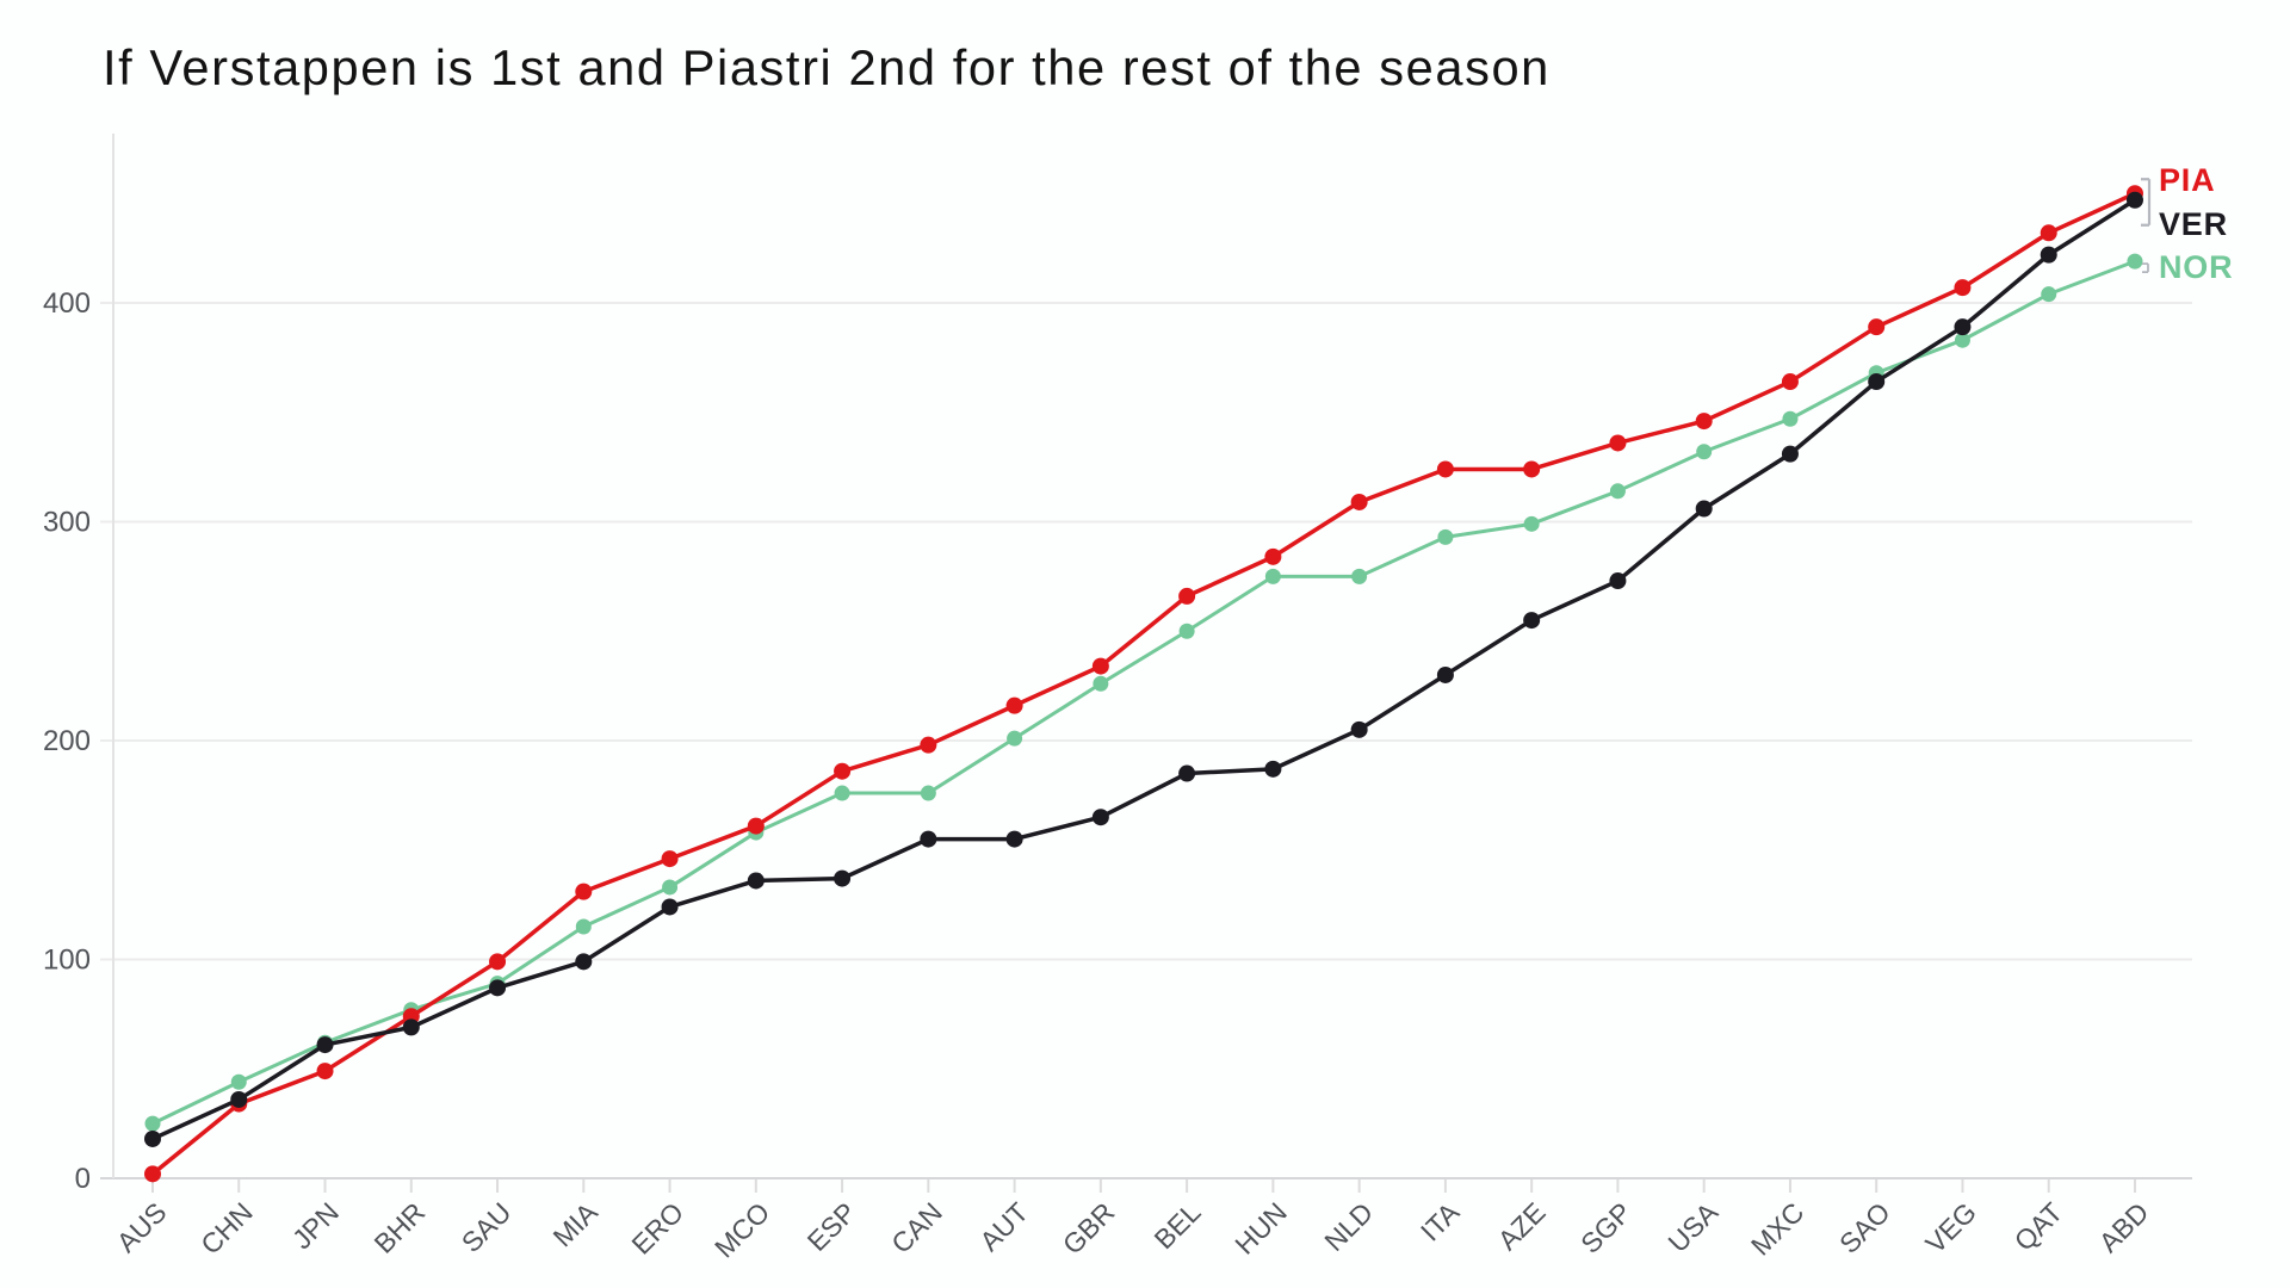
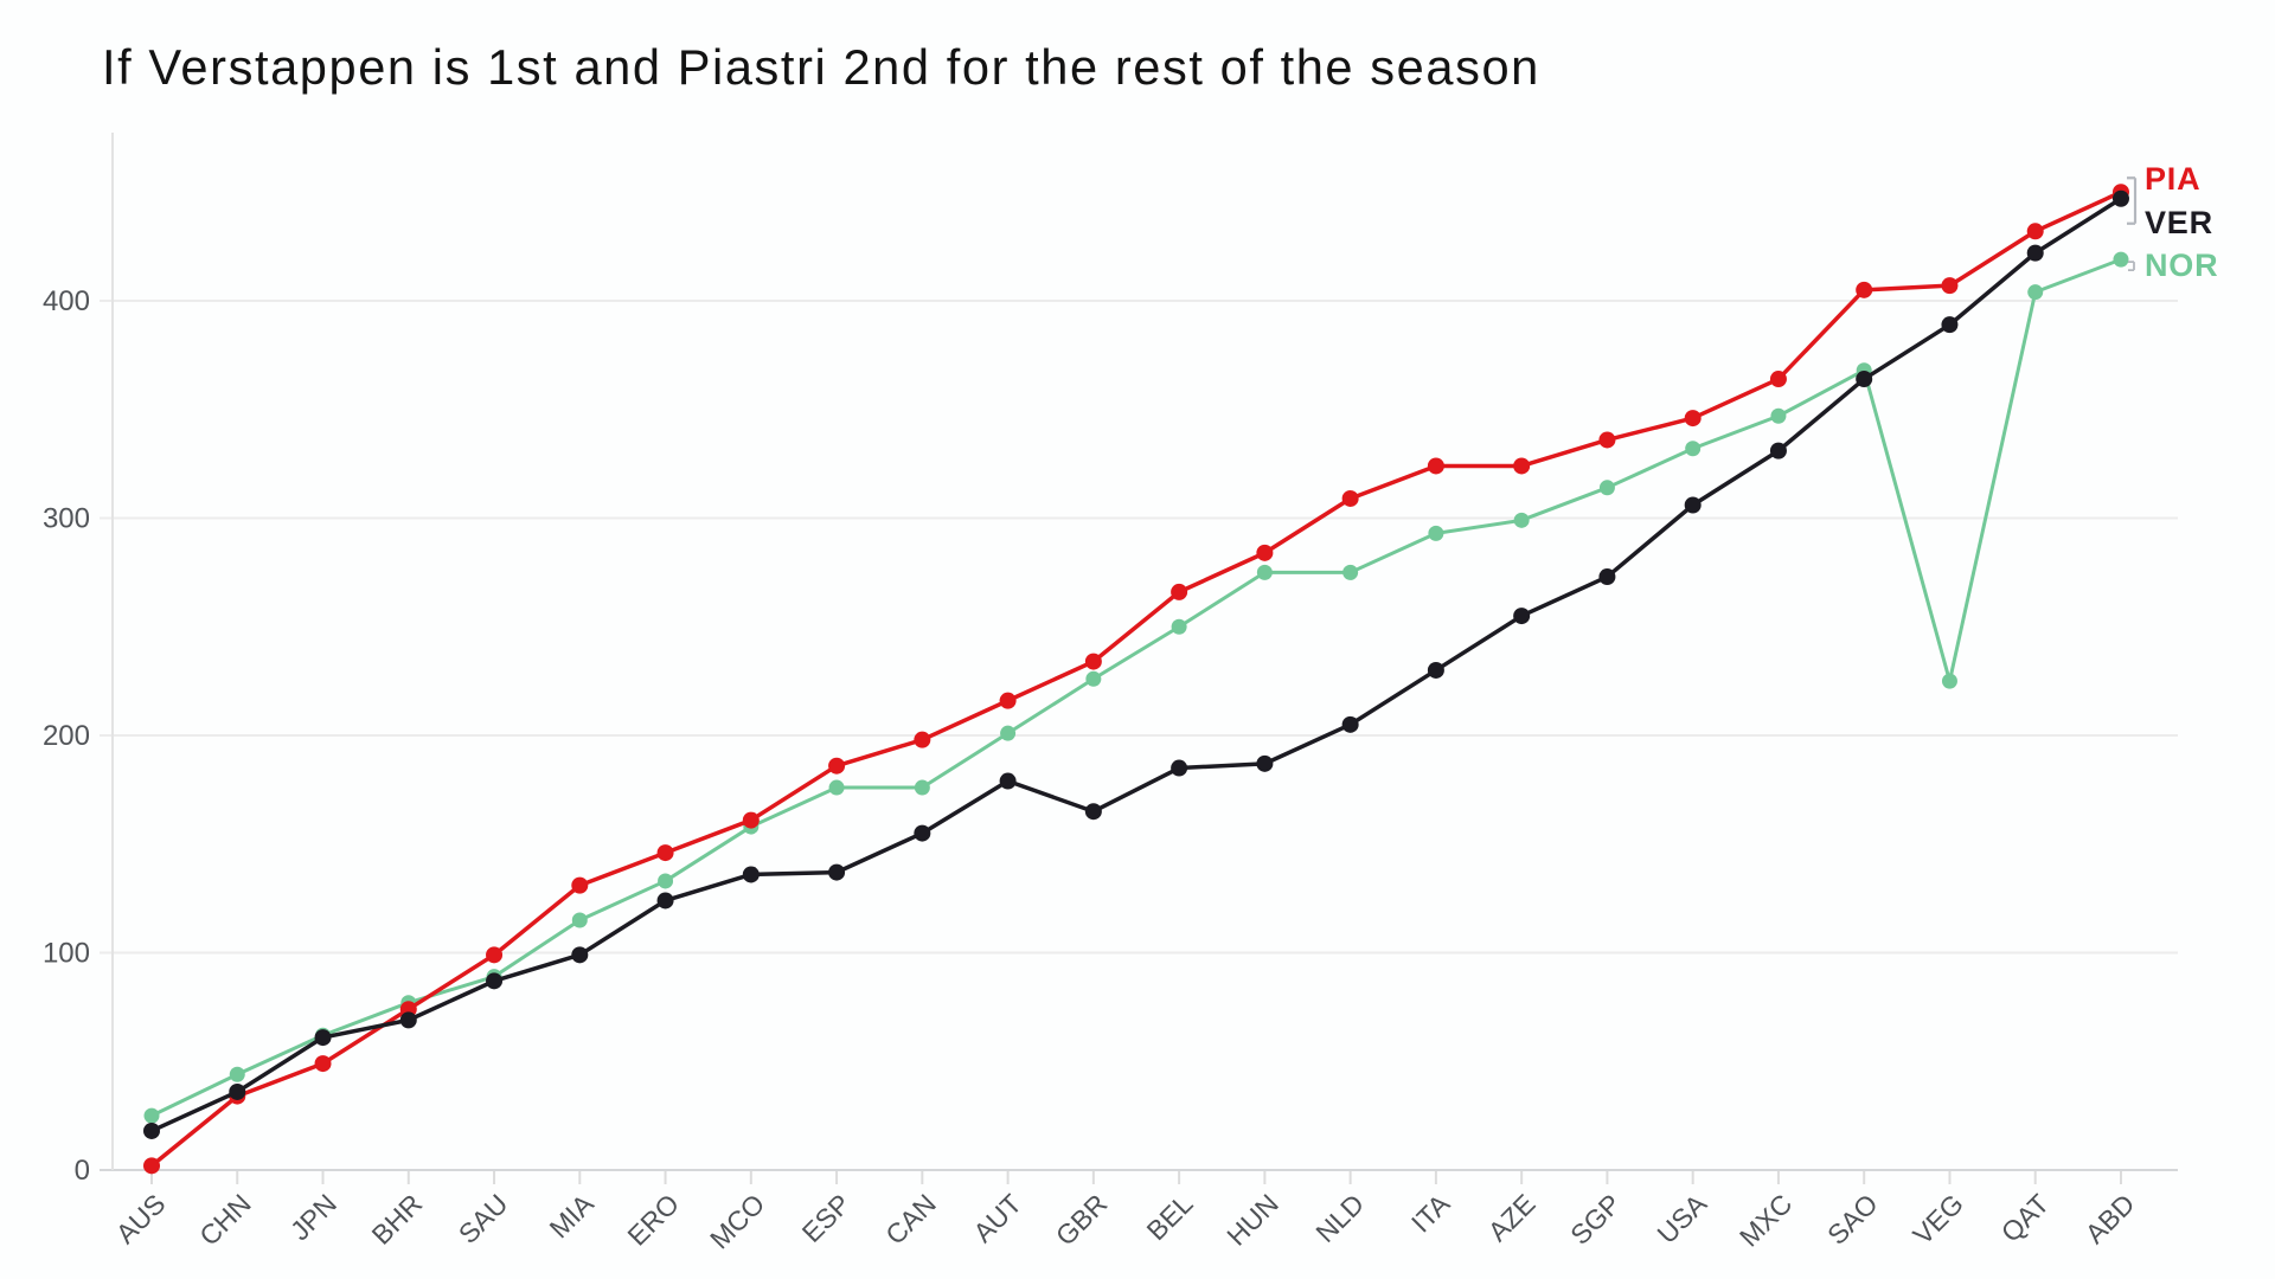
VER/AUT: 155 -> 179
PIA/SAO: 389 -> 405
NOR/VEG: 383 -> 225
